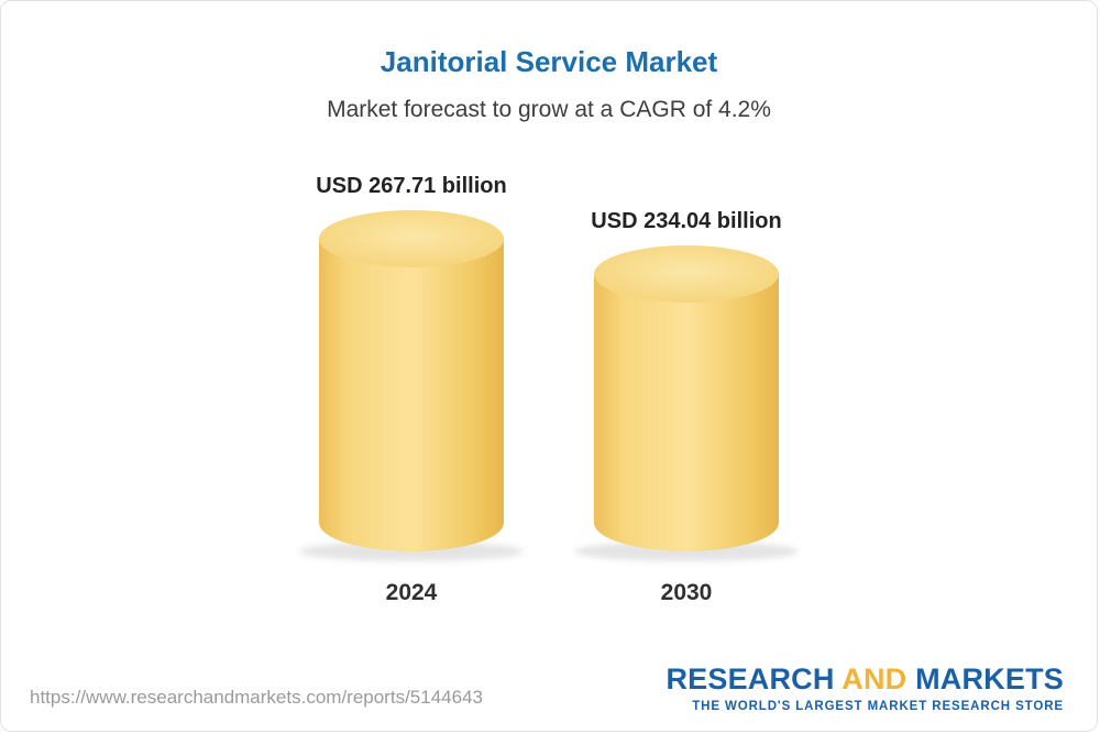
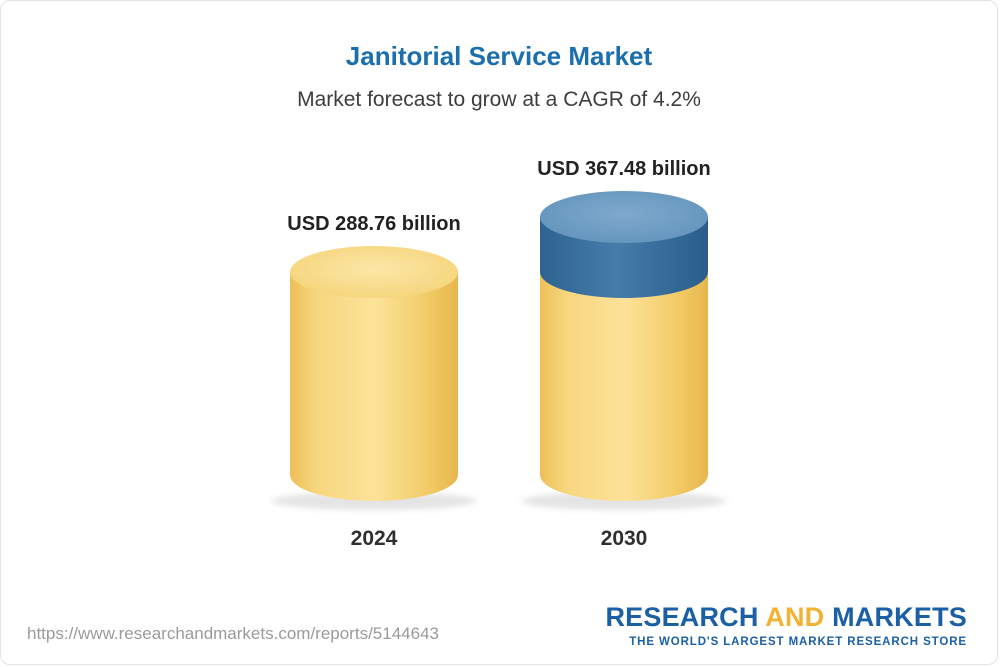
2024: 267.71 -> 288.76
2030: 234.04 -> 367.48
